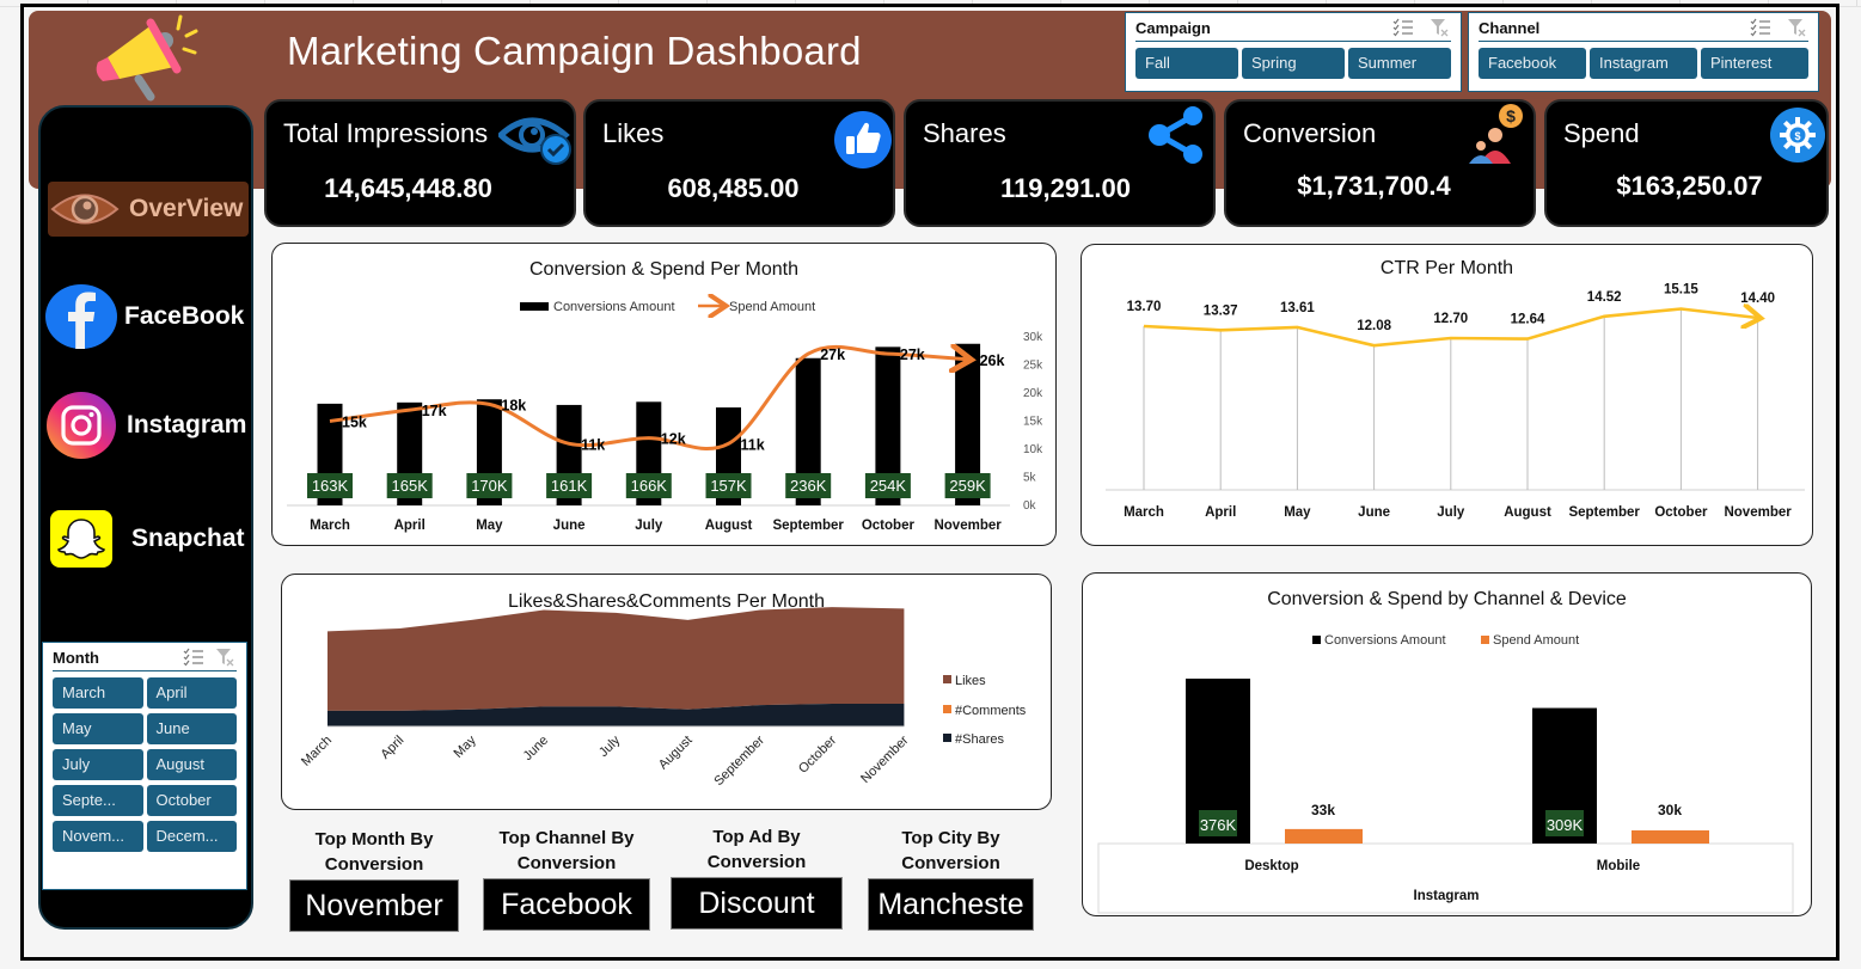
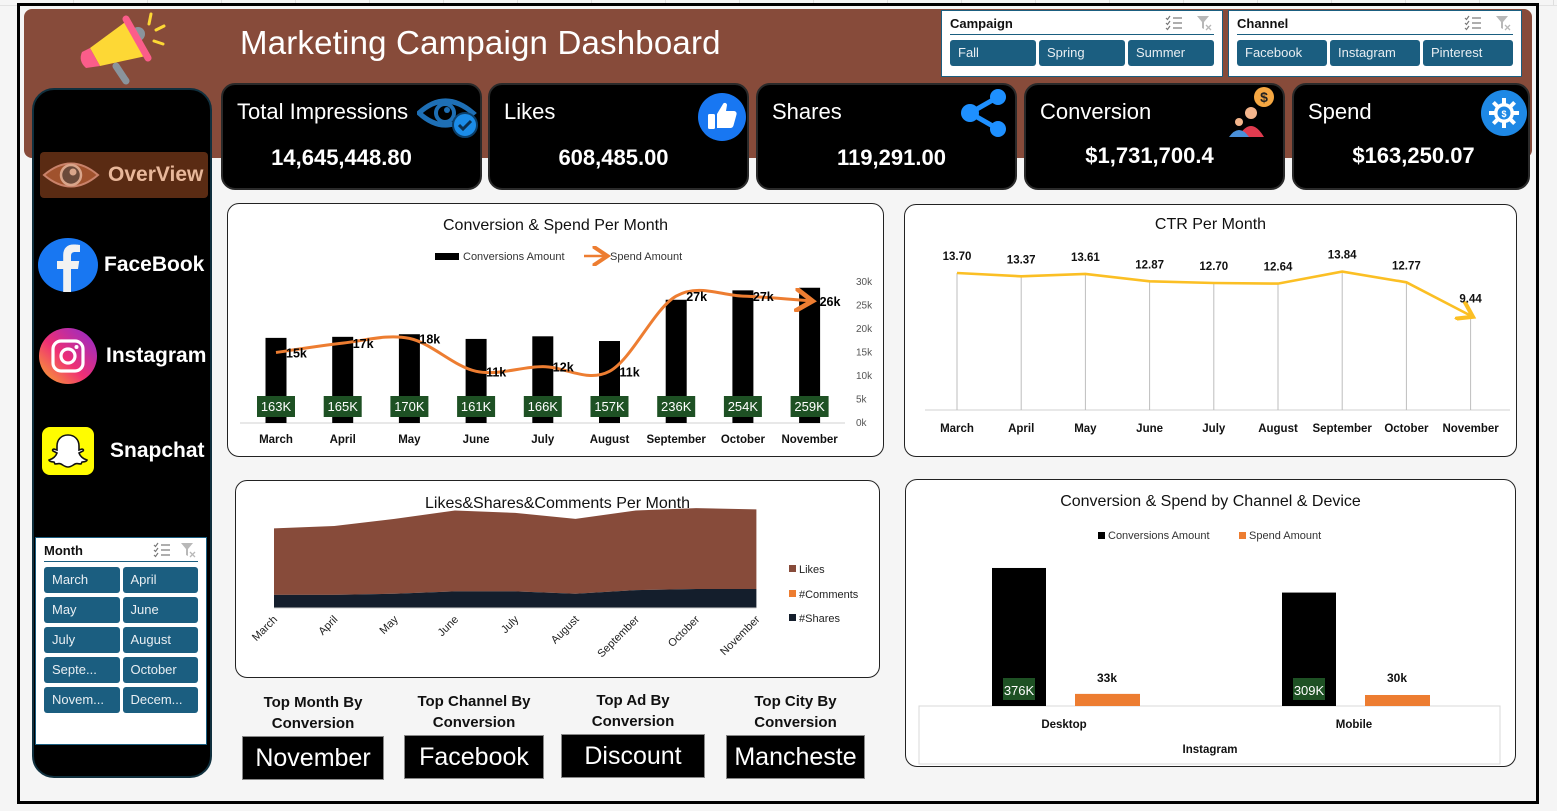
CTR Per Month/June: 12.08 -> 12.87
CTR Per Month/September: 14.52 -> 13.84
CTR Per Month/October: 15.15 -> 12.77
CTR Per Month/November: 14.40 -> 9.44
